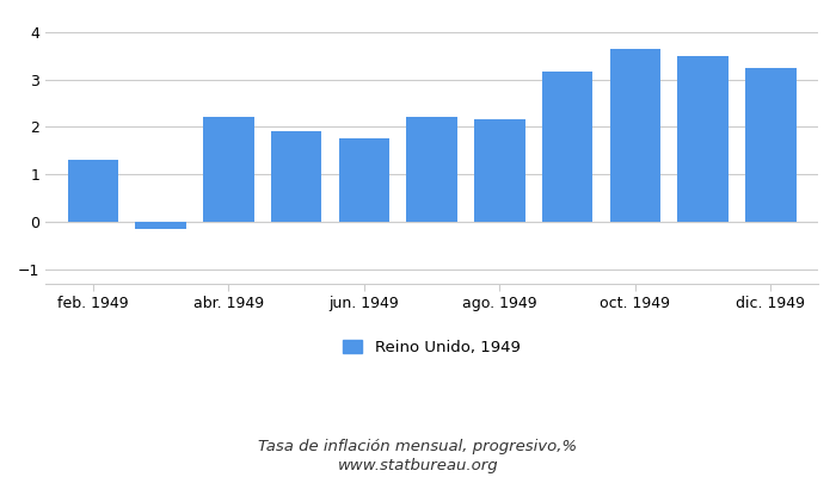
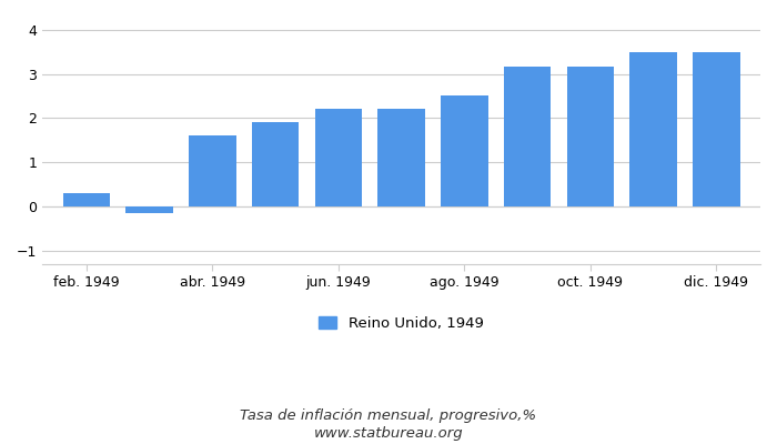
feb. 1949: 1.30 -> 0.30
abr. 1949: 2.20 -> 1.60
jun. 1949: 1.75 -> 2.22
ago. 1949: 2.15 -> 2.52
oct. 1949: 3.65 -> 3.18
dic. 1949: 3.25 -> 3.50
